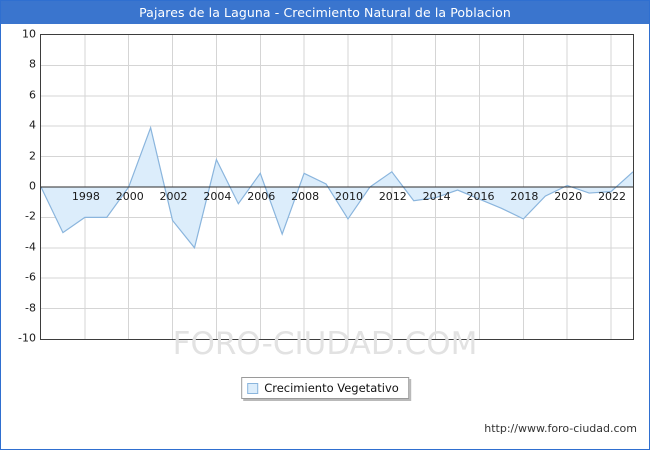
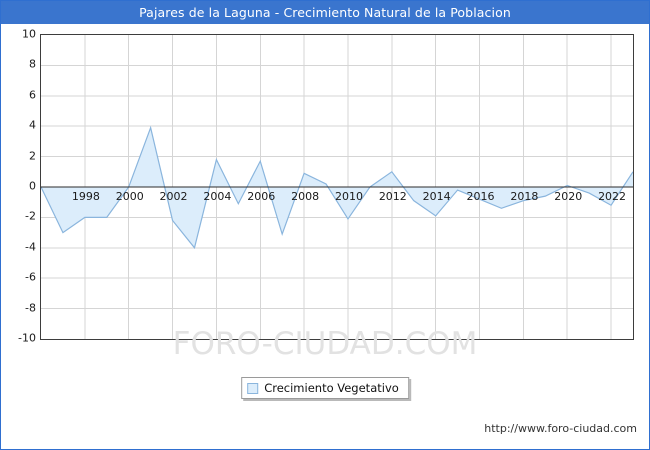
2006: 0.9 -> 1.7
2014: -0.7 -> -1.9
2018: -2.1 -> -0.9
2022: -0.3 -> -1.2
